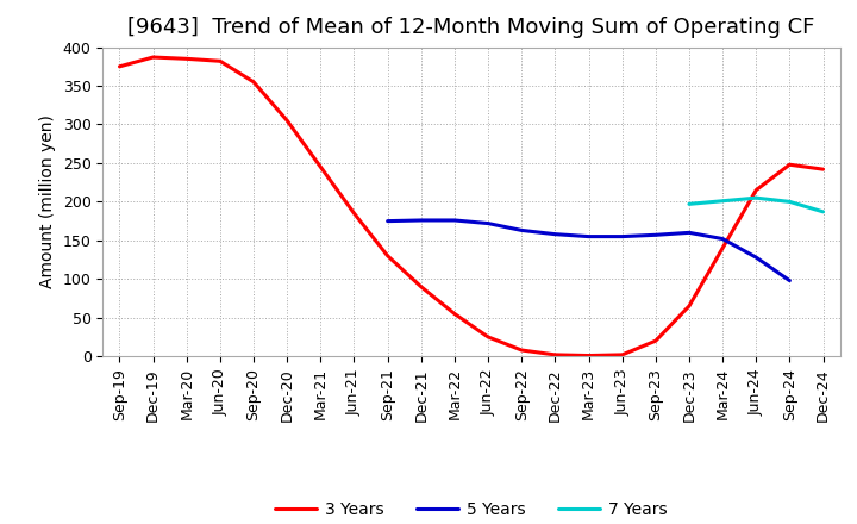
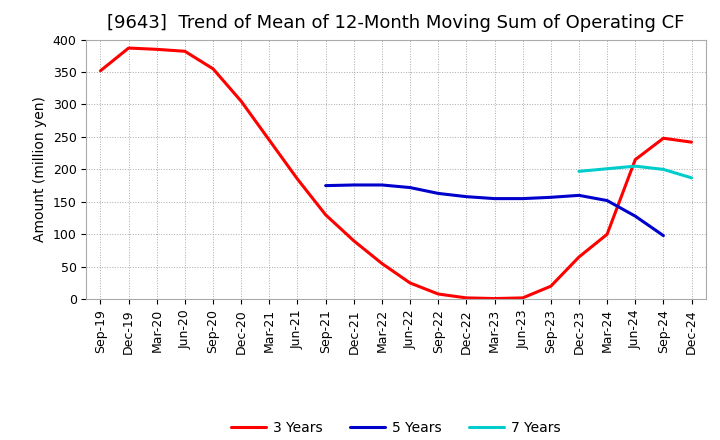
3 Years/Sep-19: 375 -> 352
3 Years/Mar-24: 140 -> 100
